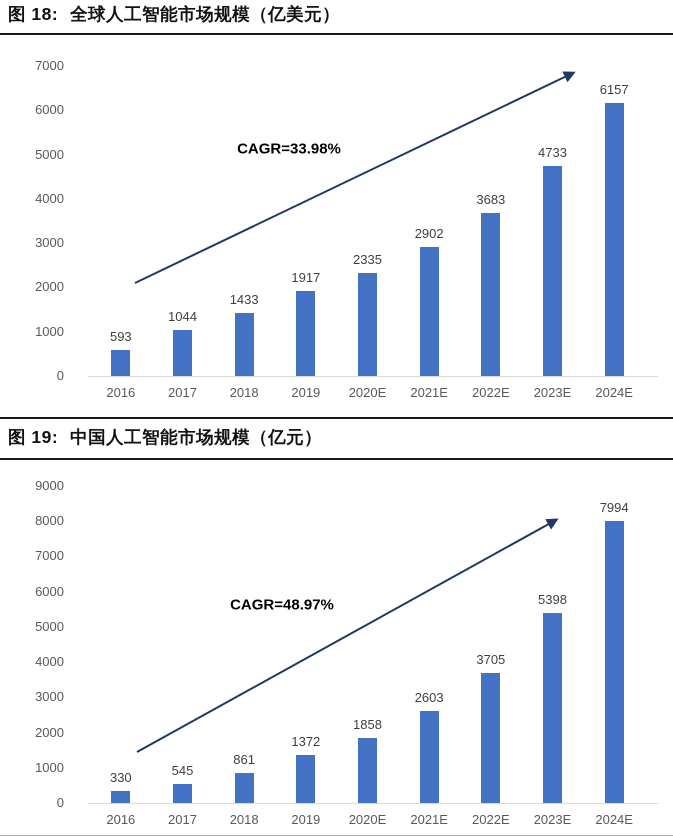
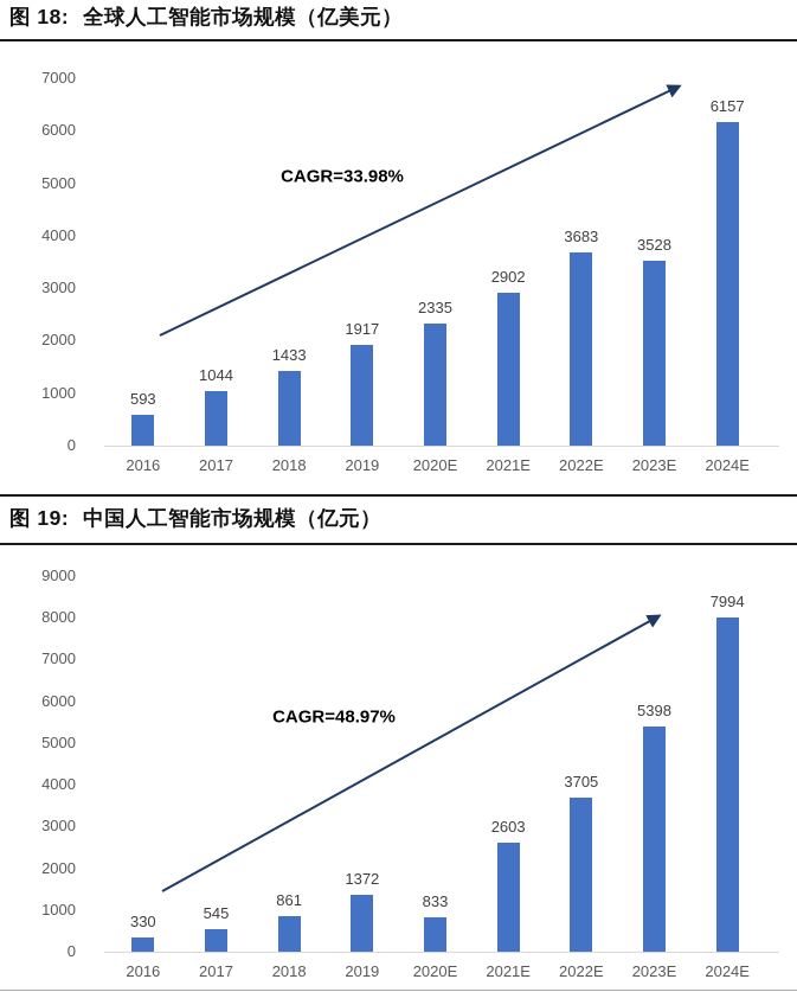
图 18: 全球人工智能市场规模（亿美元）/2023E: 4733 -> 3528
图 19: 中国人工智能市场规模（亿元）/2020E: 1858 -> 833
